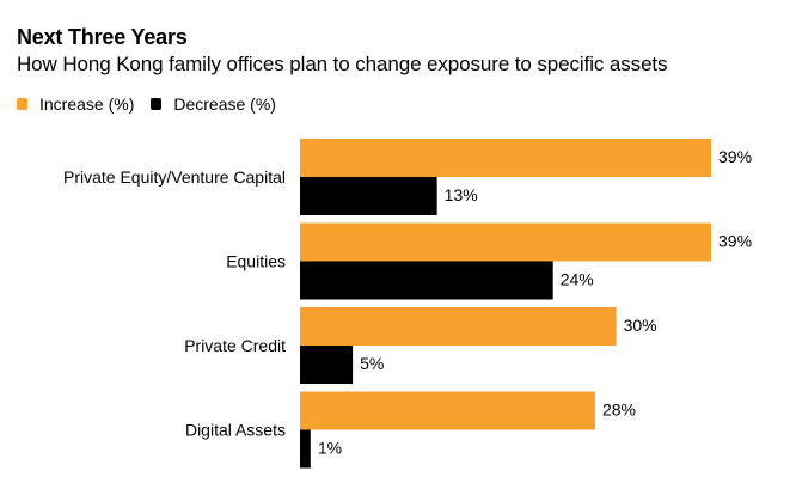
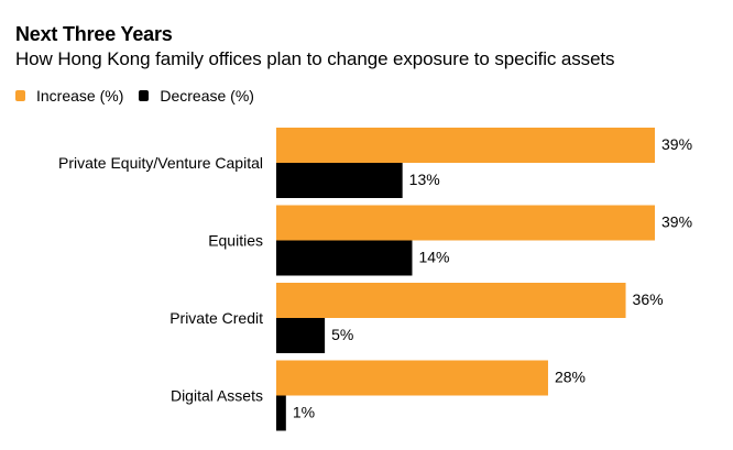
Decrease (%)/Equities: 24% -> 14%
Increase (%)/Private Credit: 30% -> 36%
